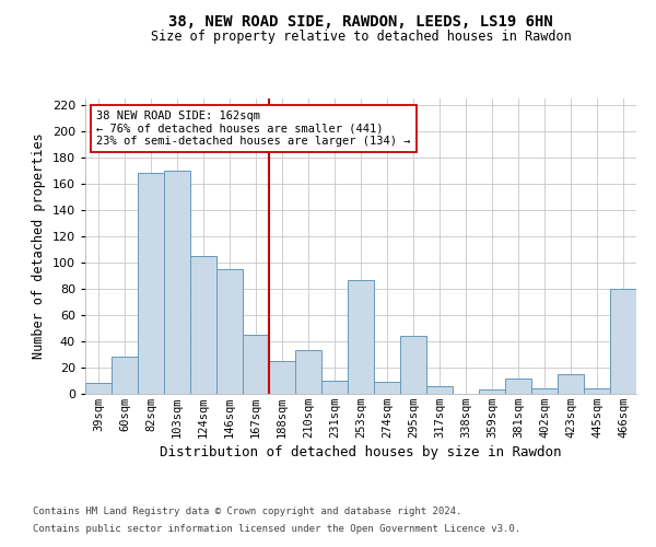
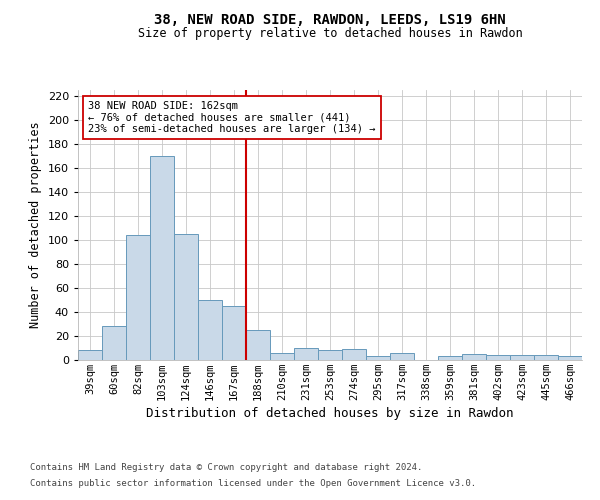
82sqm: 168 -> 104
146sqm: 95 -> 50
210sqm: 33 -> 6
253sqm: 87 -> 8
295sqm: 44 -> 3
381sqm: 12 -> 5
423sqm: 15 -> 4
466sqm: 80 -> 3
